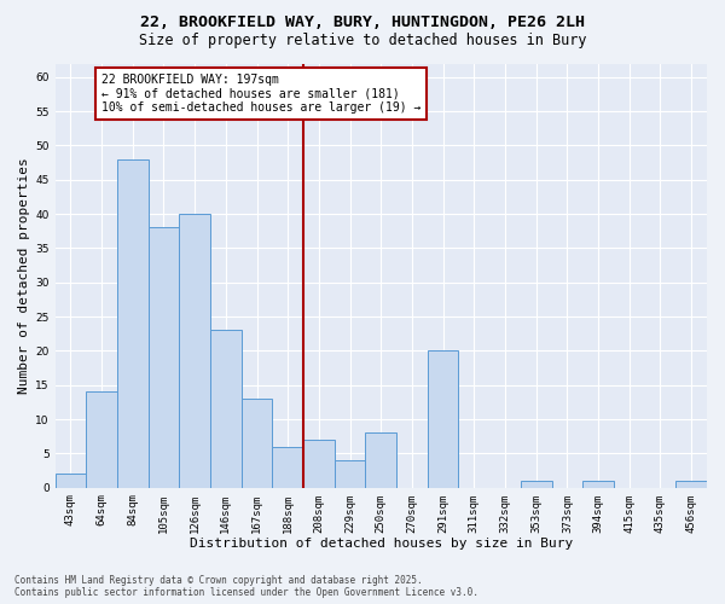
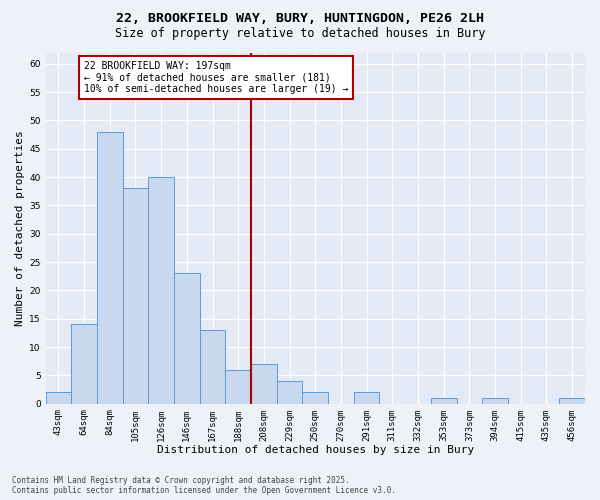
250sqm: 8 -> 2
291sqm: 20 -> 2
